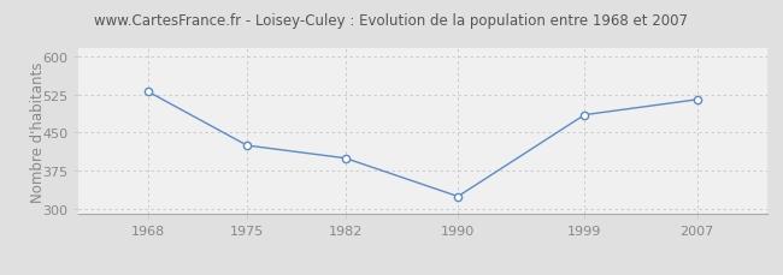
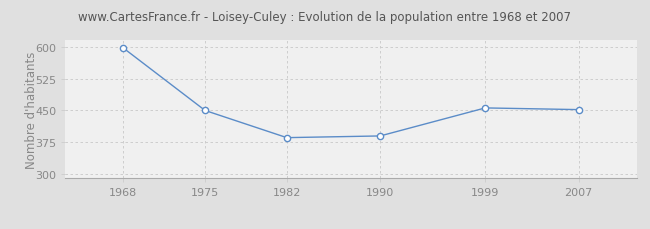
1968: 530 -> 597
1975: 425 -> 450
1982: 400 -> 386
1990: 325 -> 390
1999: 485 -> 456
2007: 515 -> 452
